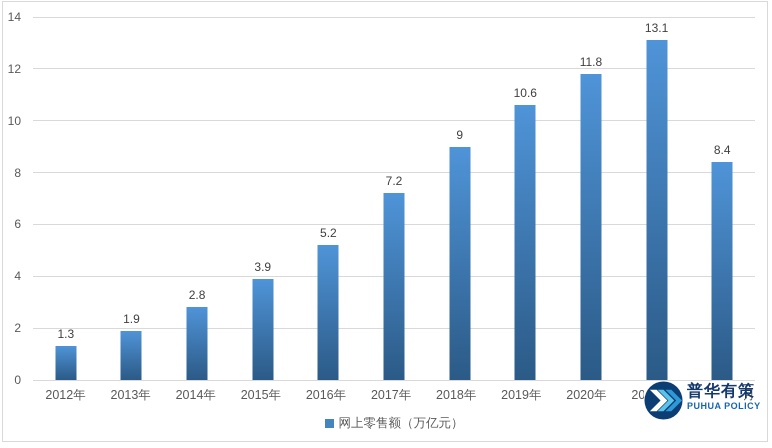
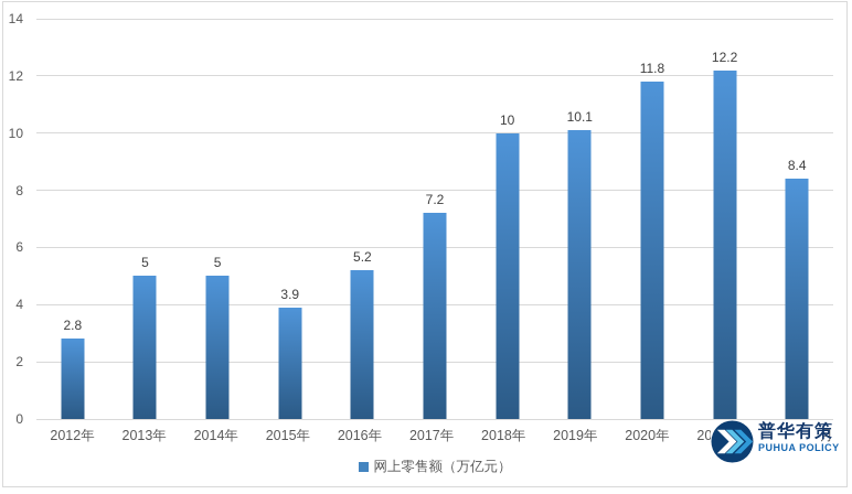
2012年: 1.3 -> 2.8
2013年: 1.9 -> 5
2014年: 2.8 -> 5
2018年: 9 -> 10
2019年: 10.6 -> 10.1
2021年: 13.1 -> 12.2
